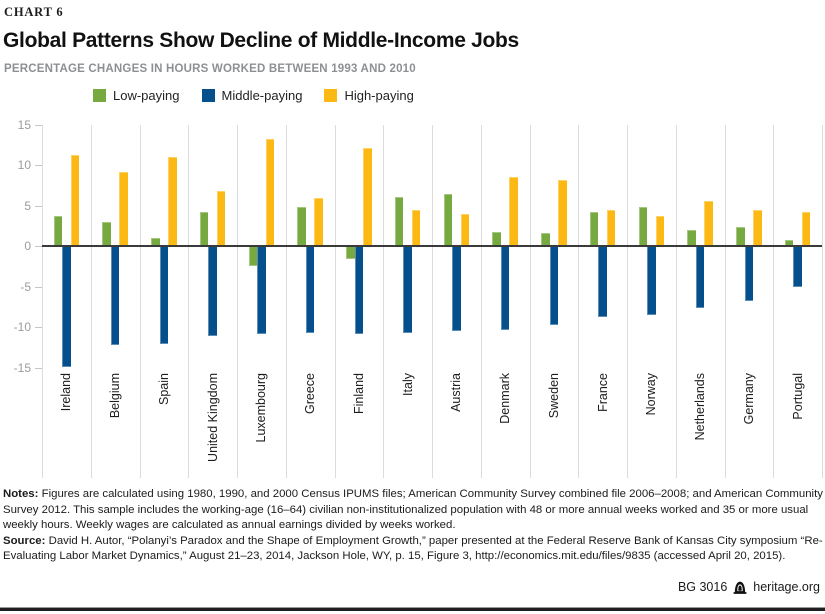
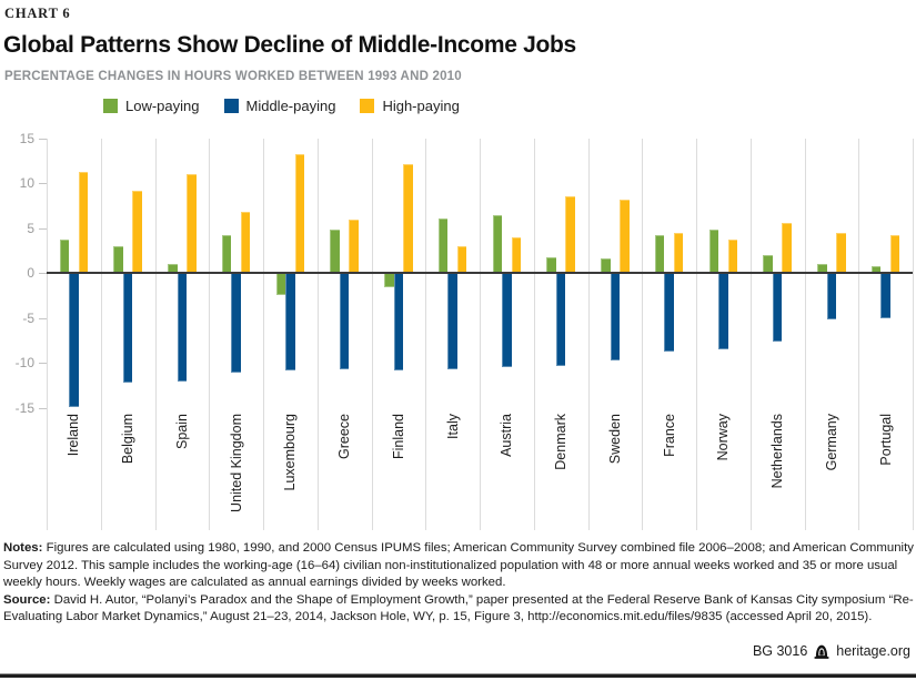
High-paying/Italy: 4 -> 3
Low-paying/Germany: 2 -> 1
Middle-paying/Germany: -7 -> -5
